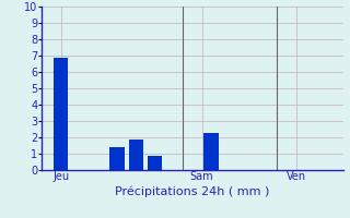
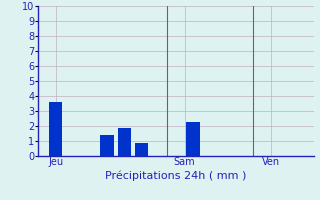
Jeu: 6.9 -> 3.6
